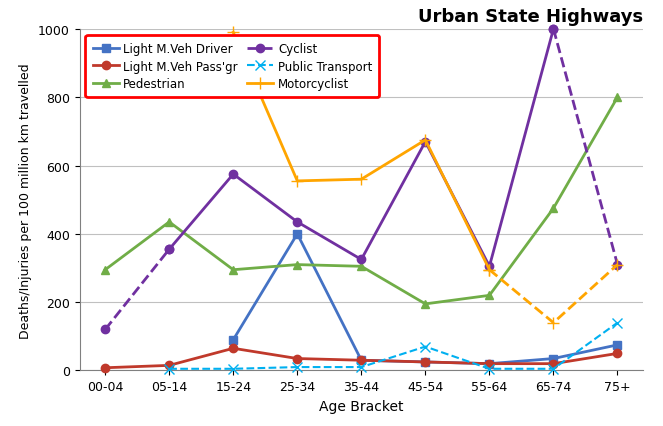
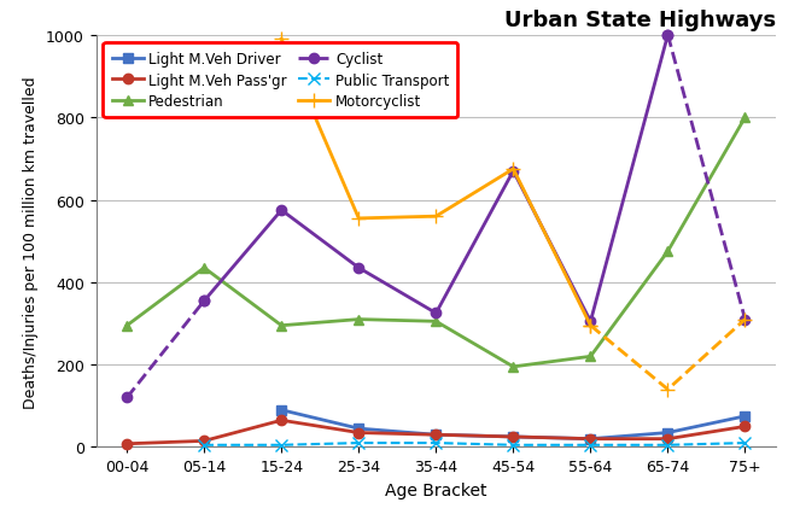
Light M.Veh Driver/25-34: 400 -> 45
Public Transport/45-54: 70 -> 5
Public Transport/75+: 140 -> 10
